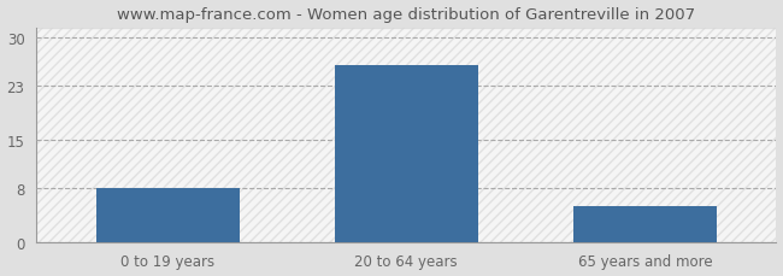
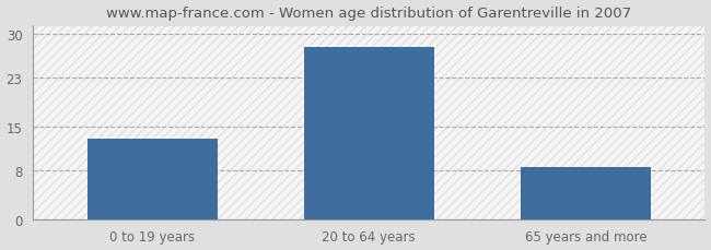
0 to 19 years: 8.0 -> 13.0
20 to 64 years: 26.0 -> 28.0
65 years and more: 5.2 -> 8.5
